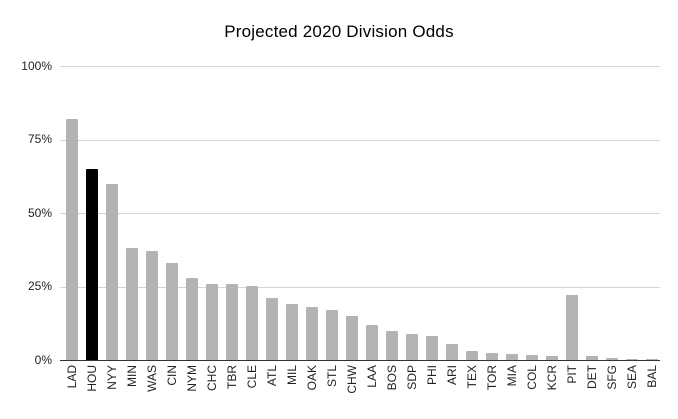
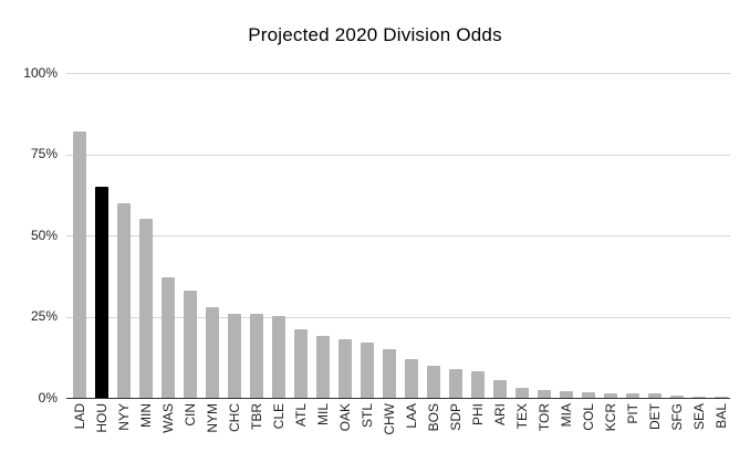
MIN: 38% -> 55%
PIT: 22% -> 2%
